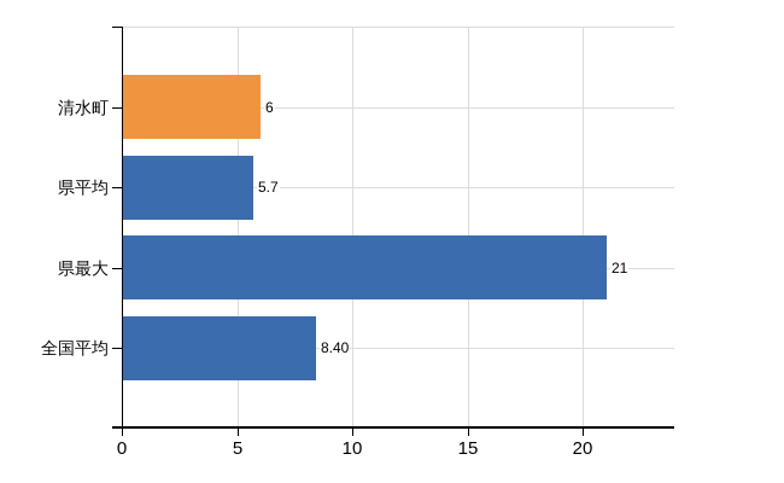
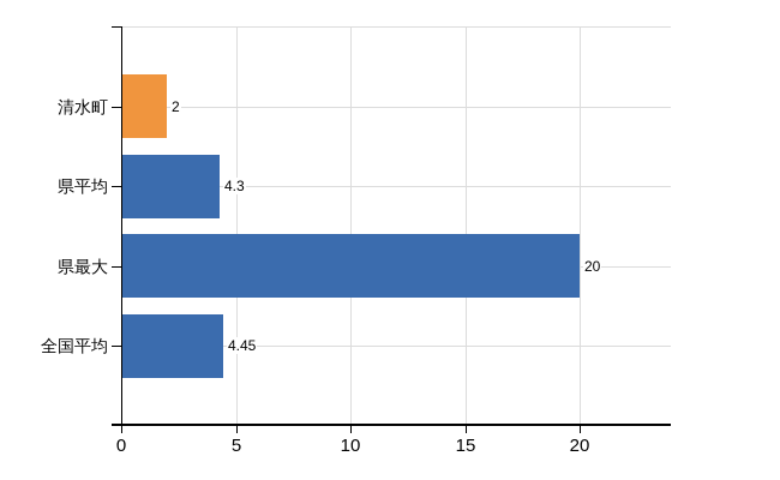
清水町: 6 -> 2
県平均: 5.7 -> 4.3
県最大: 21 -> 20
全国平均: 8.40 -> 4.45
